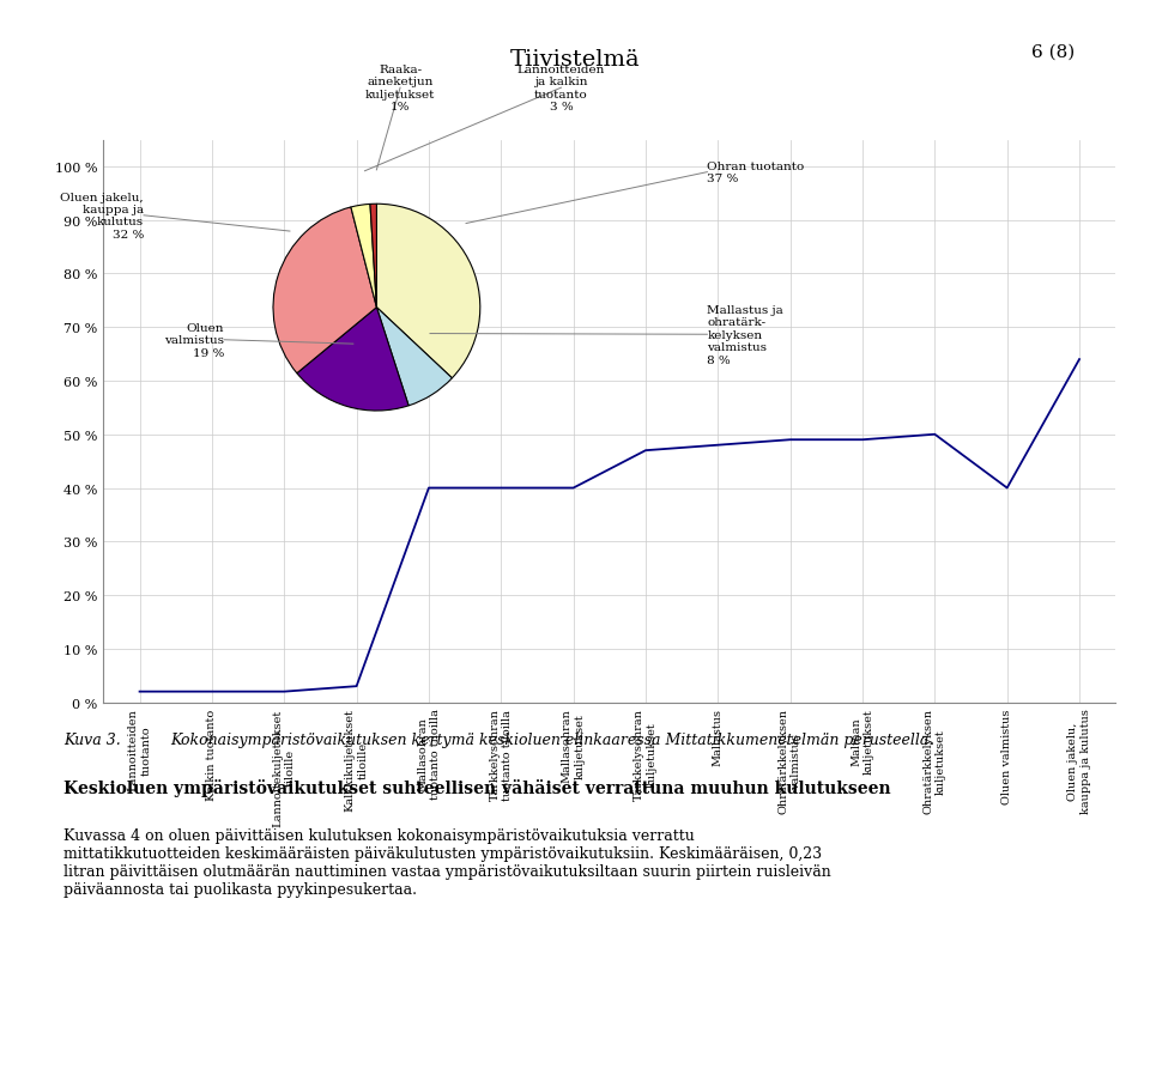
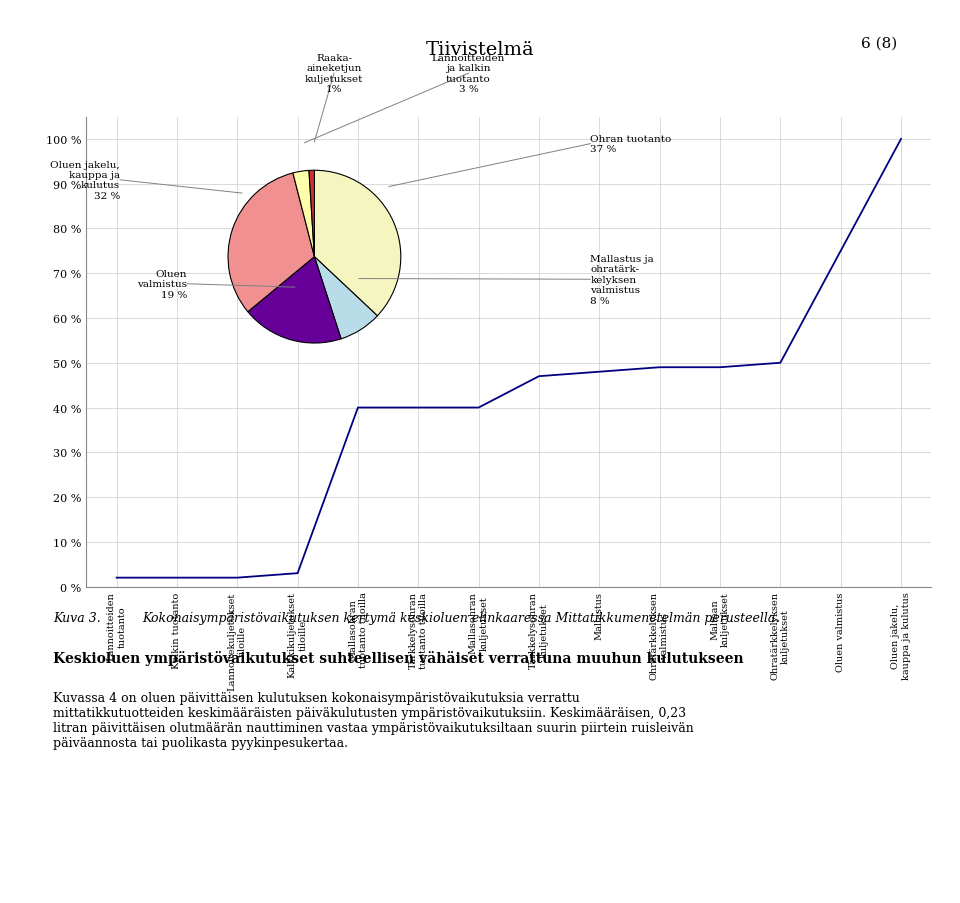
Oluen valmistus: 40 % -> 75 %
Oluen jakelu, kauppa ja kulutus: 64 % -> 100 %
